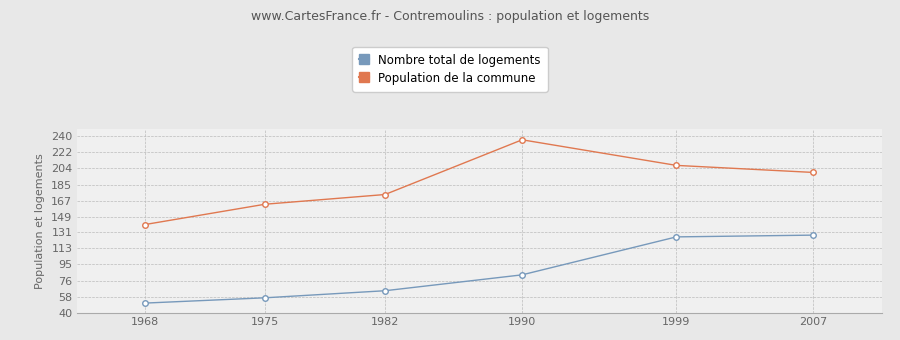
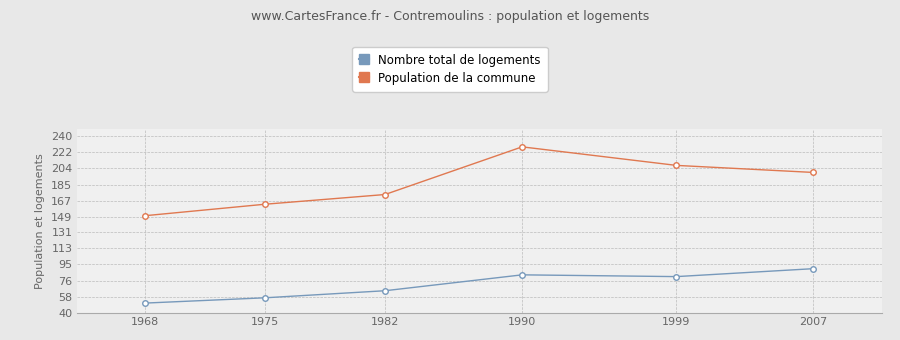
Population de la commune/1968: 140 -> 150
Population de la commune/1990: 236 -> 228
Nombre total de logements/1999: 126 -> 81
Nombre total de logements/2007: 128 -> 90
